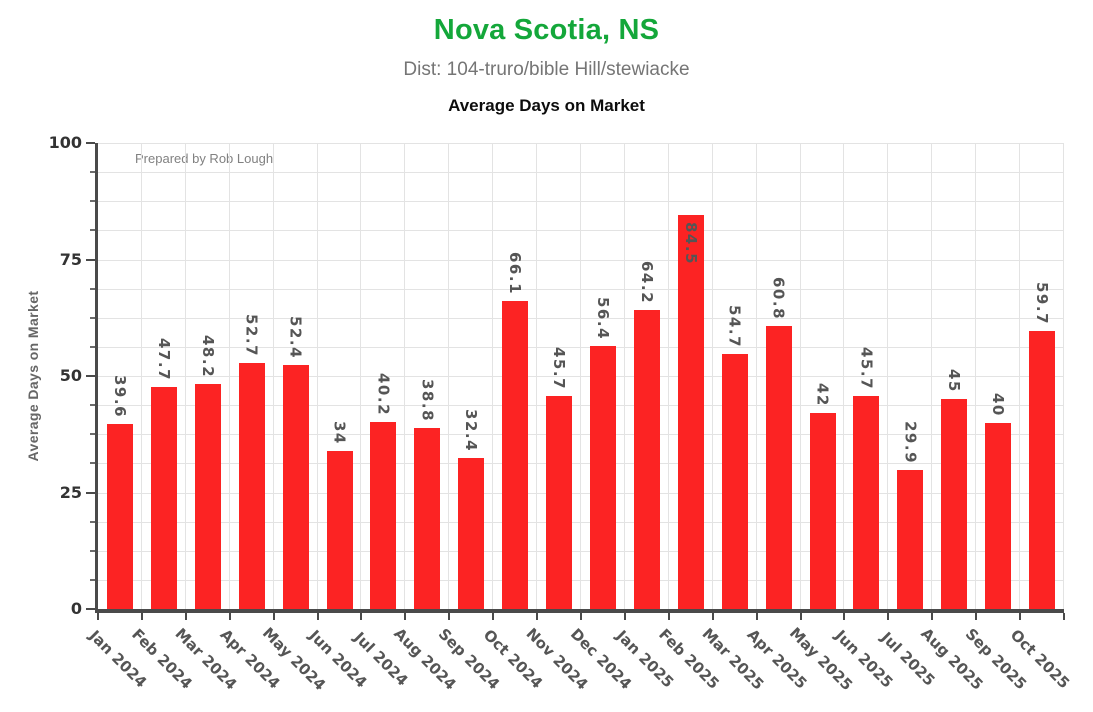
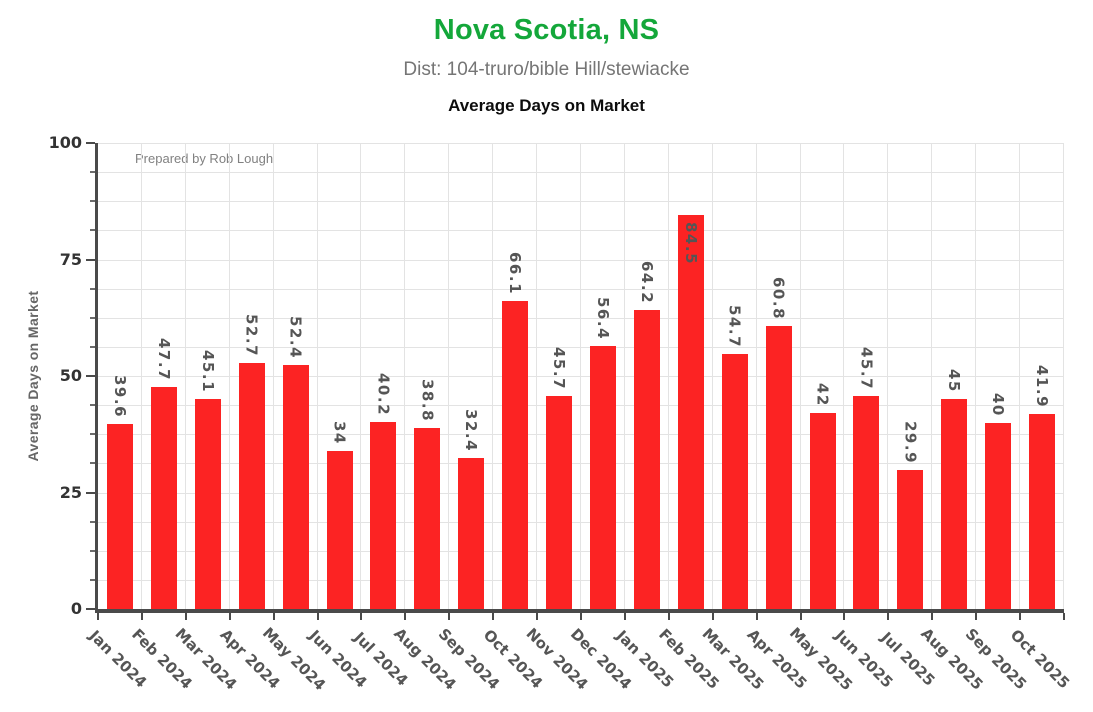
Mar 2024: 48.2 -> 45.1
Oct 2025: 59.7 -> 41.9
